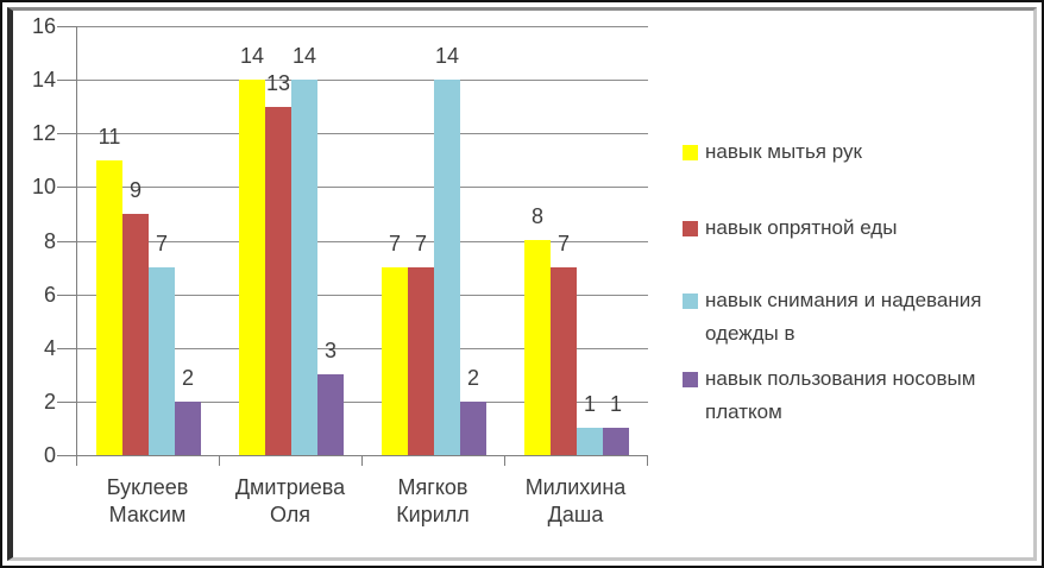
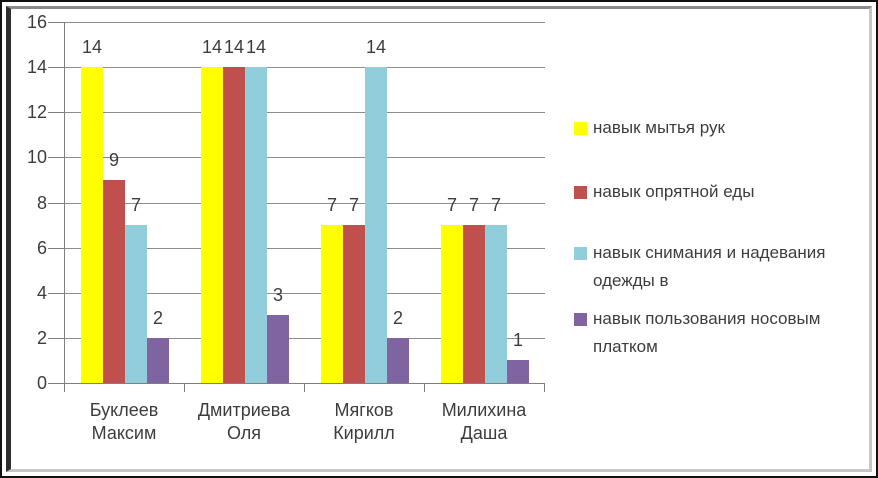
навык мытья рук/Буклеев Максим: 11 -> 14
навык опрятной еды/Дмитриева Оля: 13 -> 14
навык мытья рук/Милихина Даша: 8 -> 7
навык снимания и надевания одежды в/Милихина Даша: 1 -> 7
